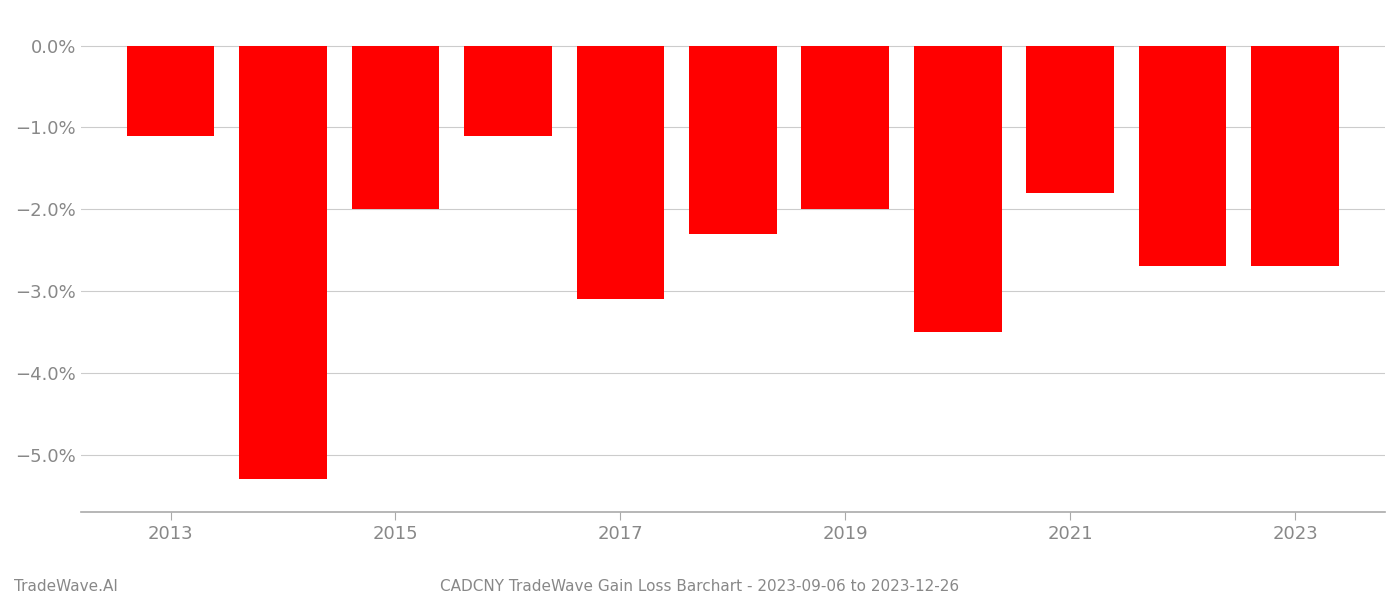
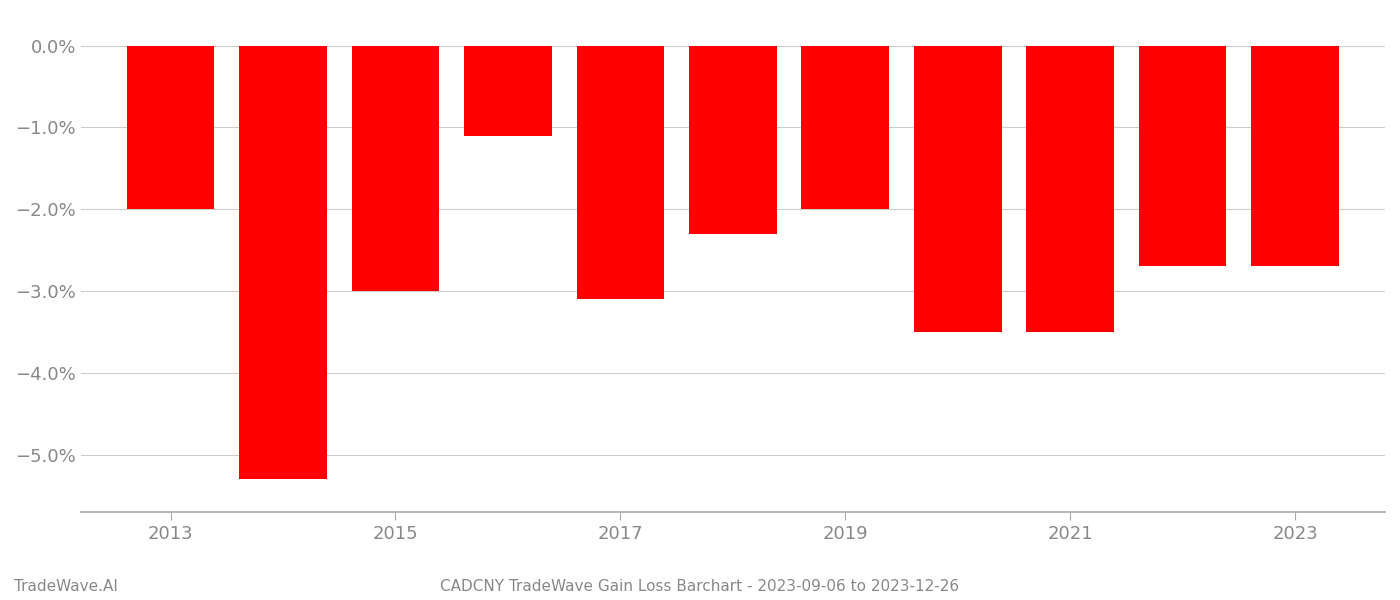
2013: -1.1% -> -2.0%
2015: -2.0% -> -3.0%
2021: -1.8% -> -3.5%
